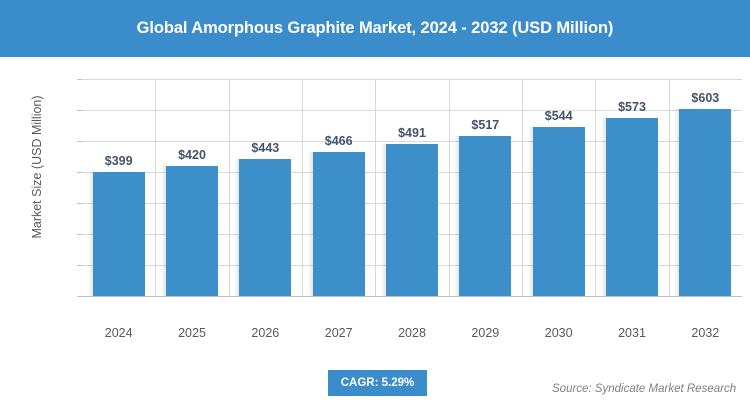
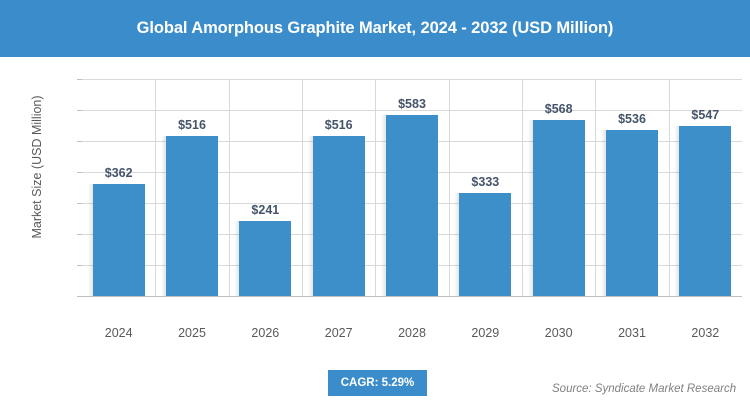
2024: $399 -> $362
2025: $420 -> $516
2026: $443 -> $241
2027: $466 -> $516
2028: $491 -> $583
2029: $517 -> $333
2030: $544 -> $568
2031: $573 -> $536
2032: $603 -> $547
